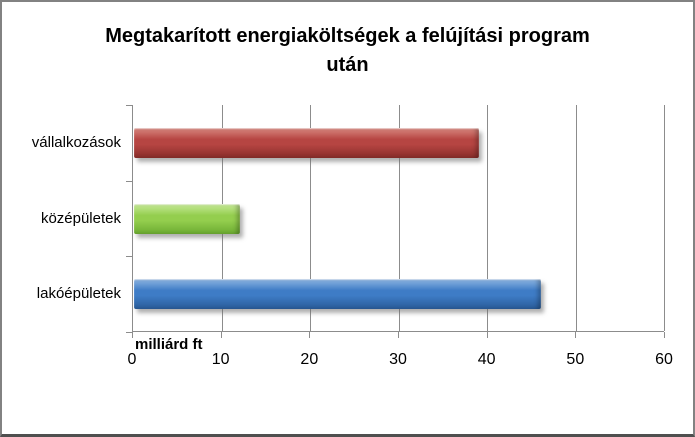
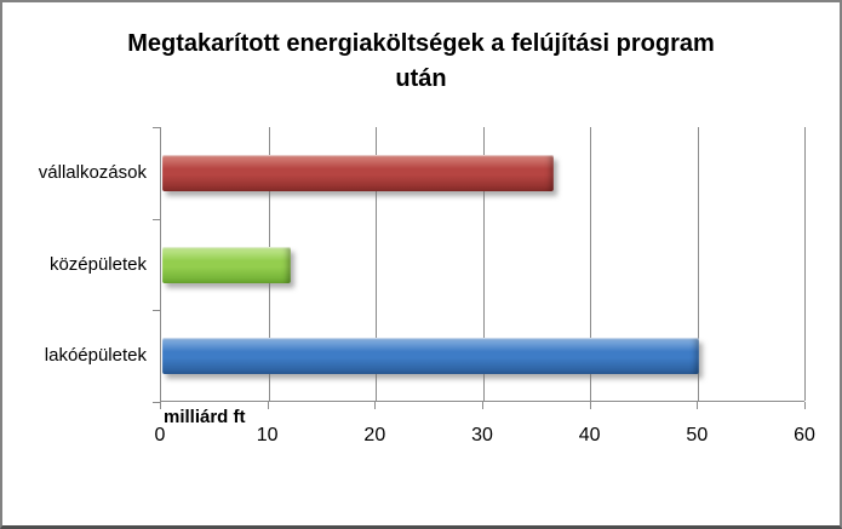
vállalkozások: 39 -> 36
lakóépületek: 46 -> 50
